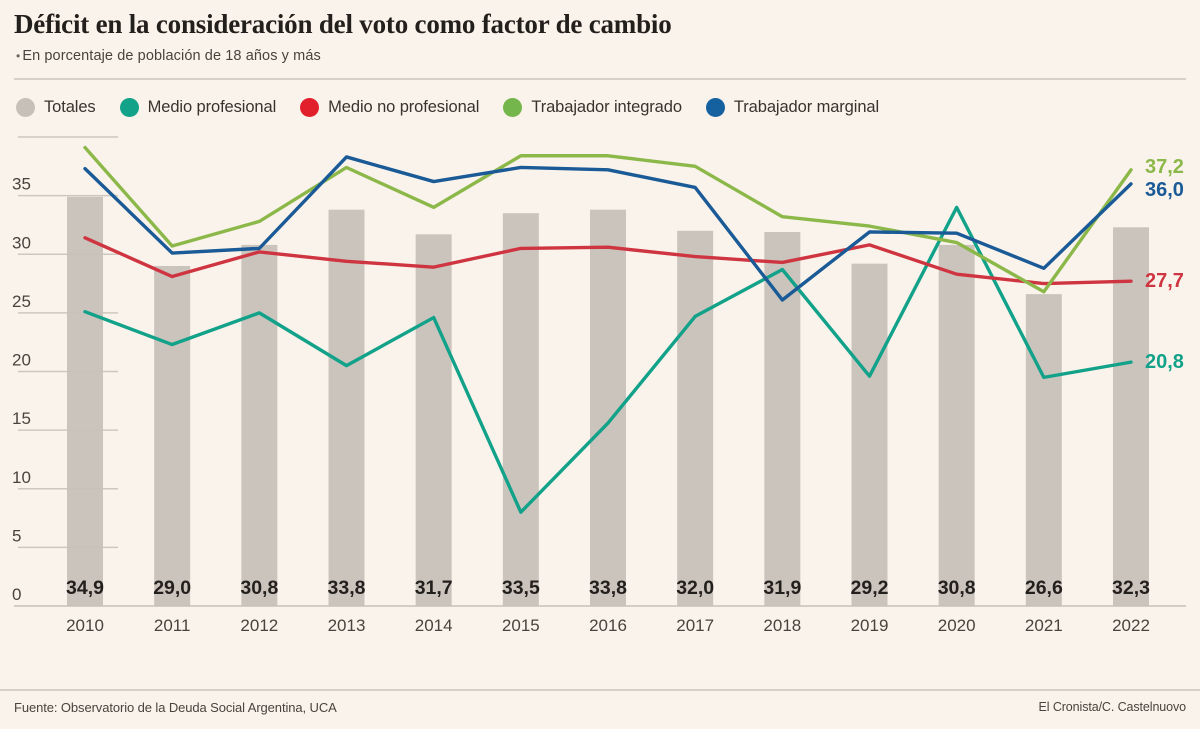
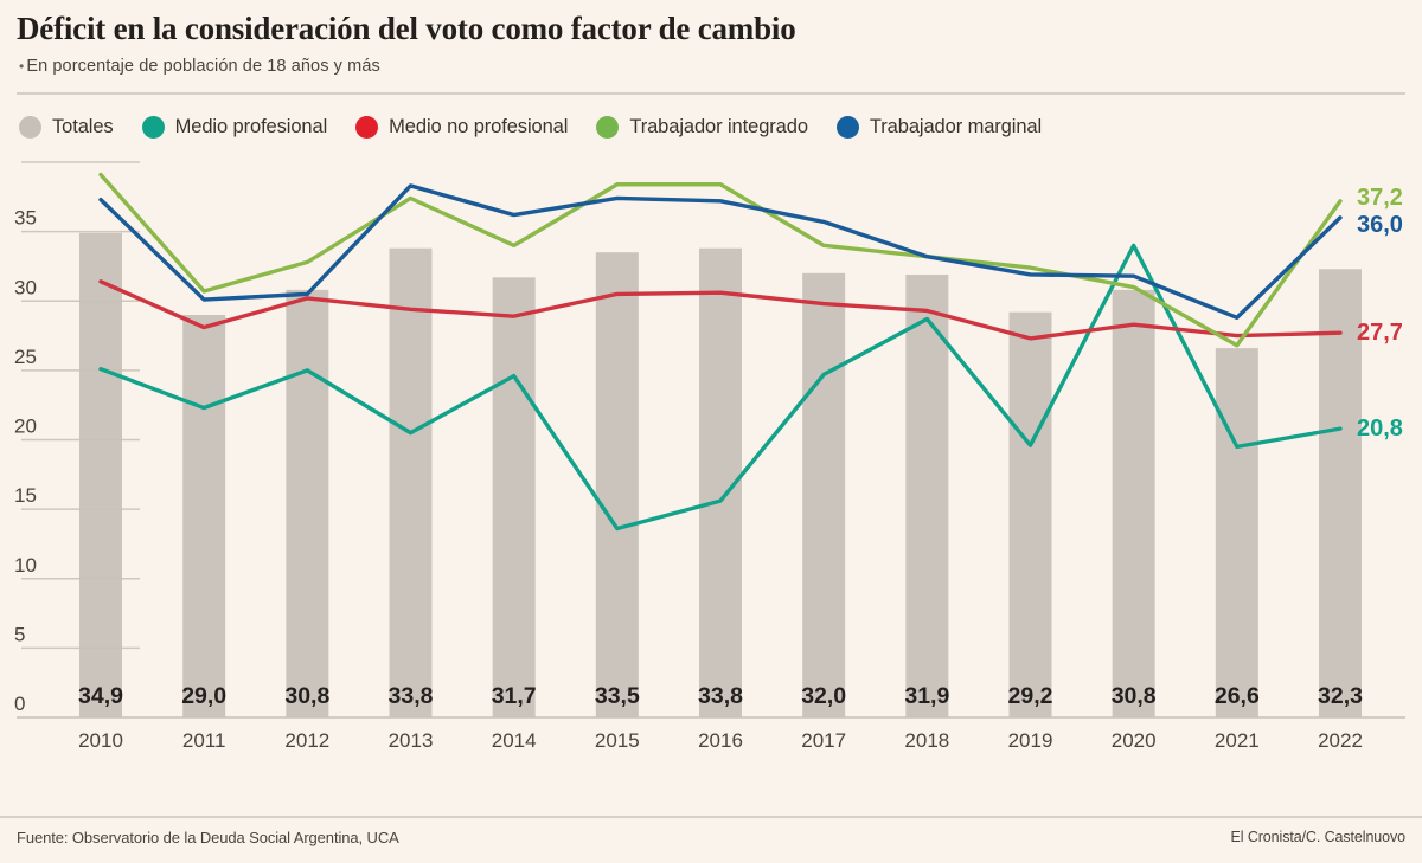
Medio profesional/2015: 8.0 -> 13.6
Trabajador integrado/2017: 37.5 -> 34.0
Trabajador marginal/2018: 26.1 -> 33.2
Medio no profesional/2019: 30.8 -> 27.3
